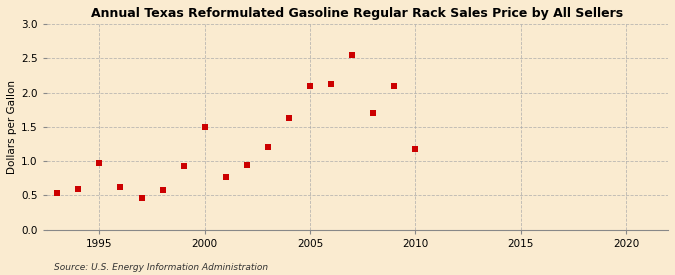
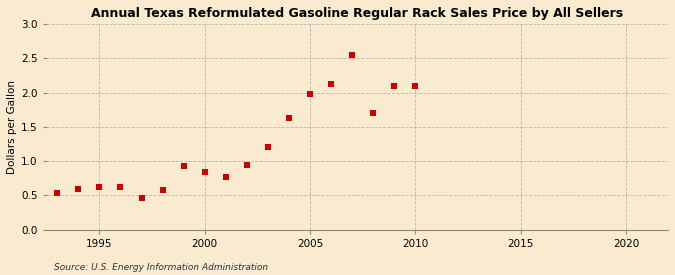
1995: 0.98 -> 0.63
2000: 1.50 -> 0.84
2005: 2.10 -> 1.98
2010: 1.18 -> 2.10
